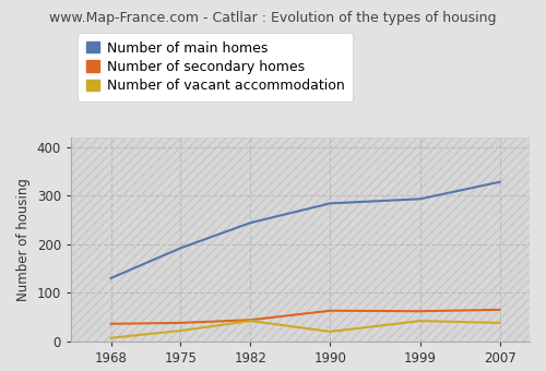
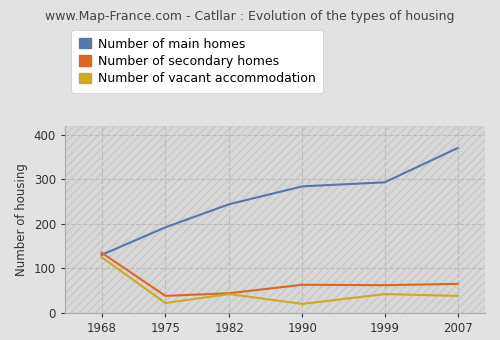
Number of secondary homes/1968: 36 -> 135
Number of vacant accommodation/1968: 7 -> 125
Number of main homes/2007: 328 -> 370
